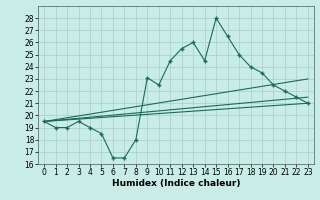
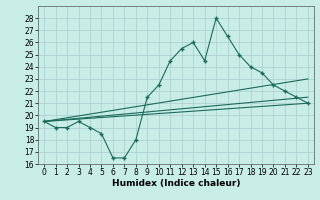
9: 23.1 -> 21.5
